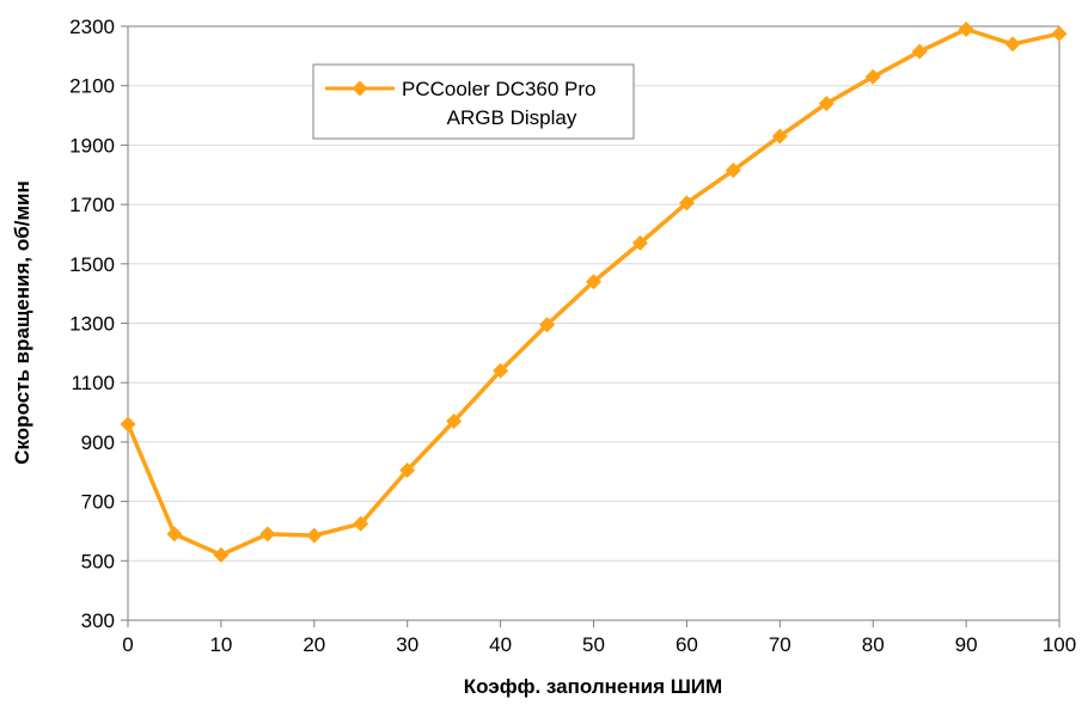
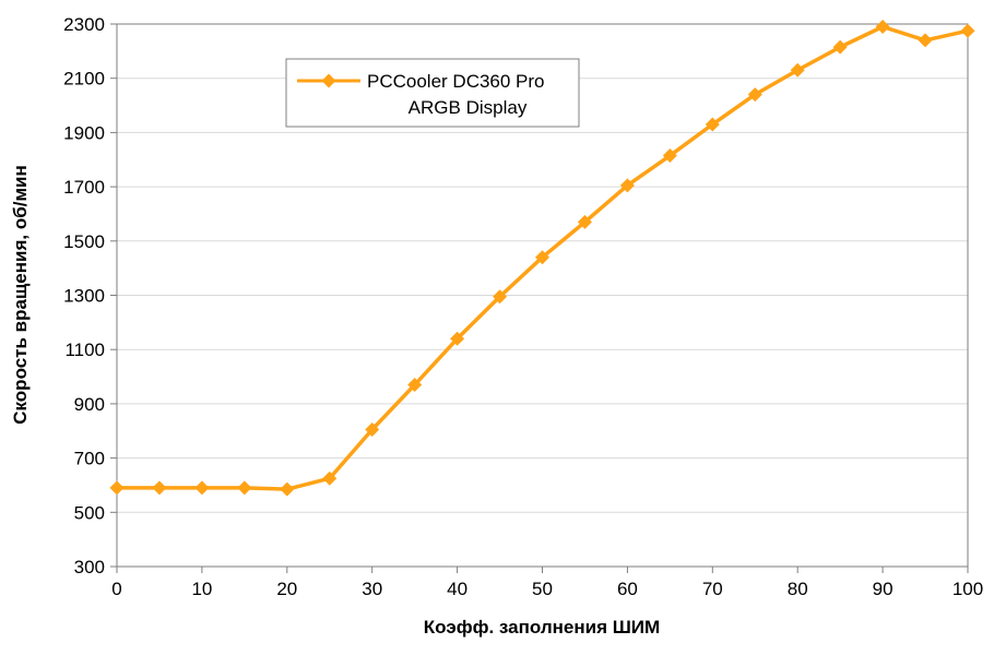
0: 960 -> 590
10: 520 -> 590
